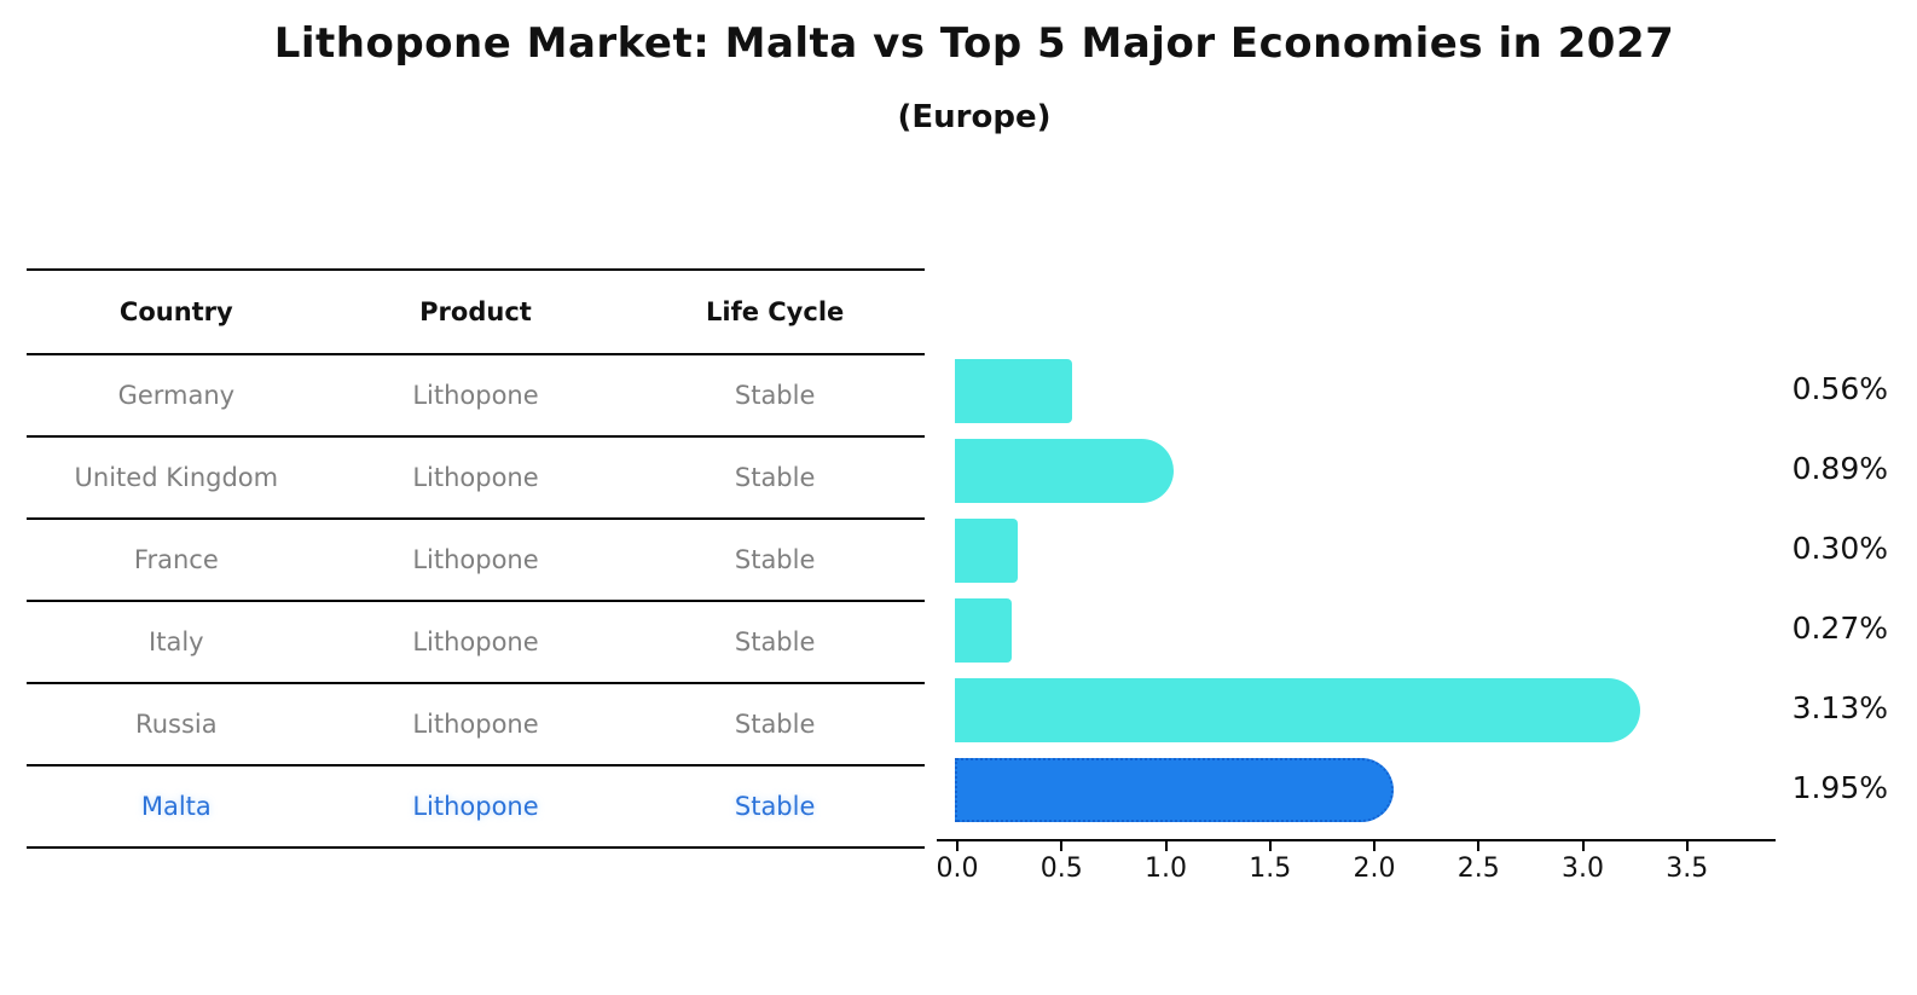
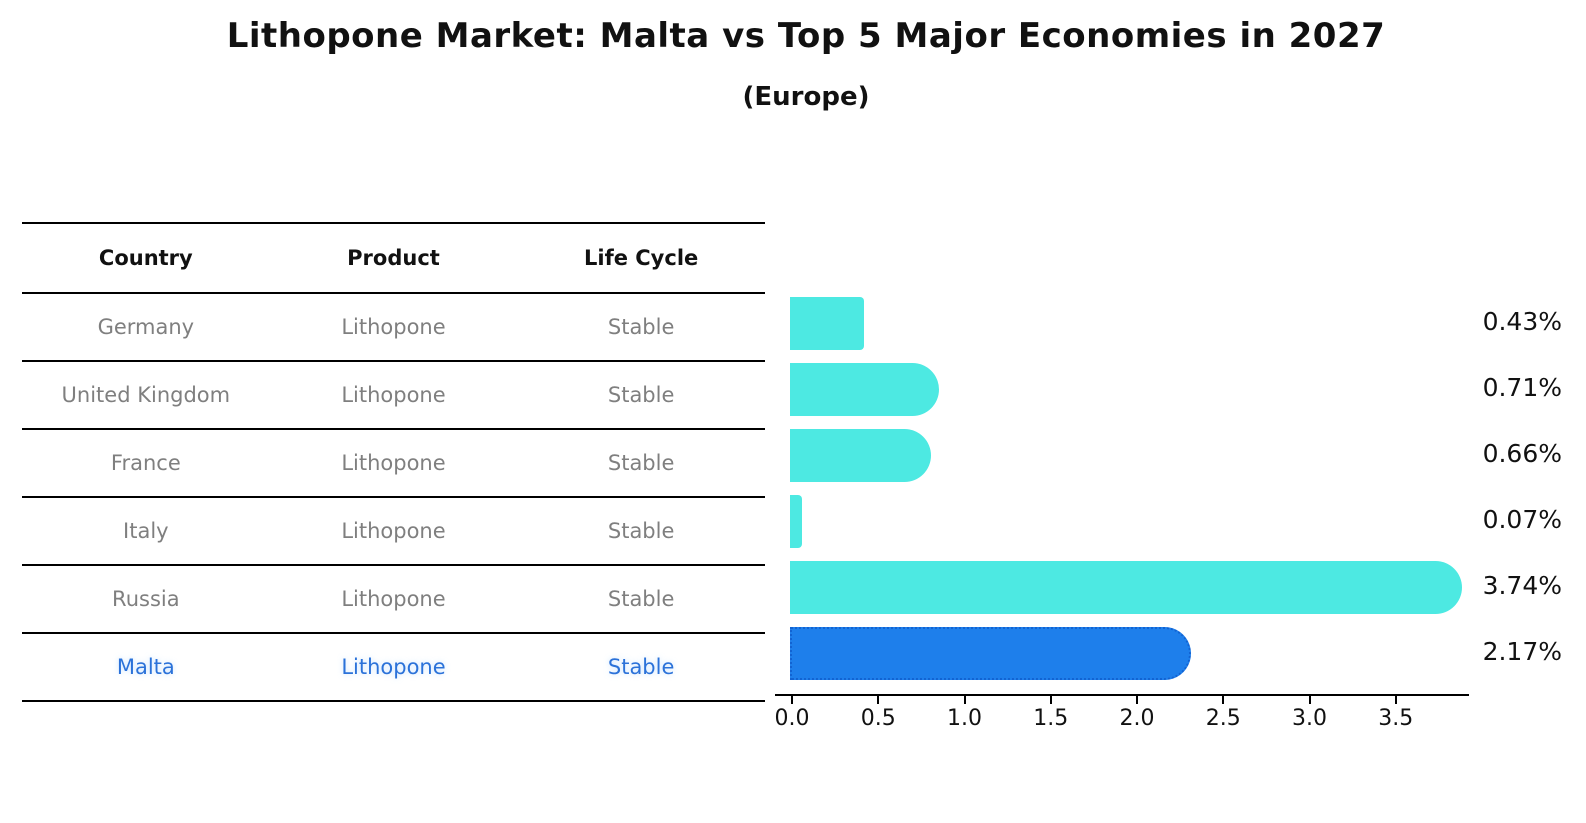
Germany: 0.56% -> 0.43%
United Kingdom: 0.89% -> 0.71%
France: 0.30% -> 0.66%
Italy: 0.27% -> 0.07%
Russia: 3.13% -> 3.74%
Malta: 1.95% -> 2.17%
